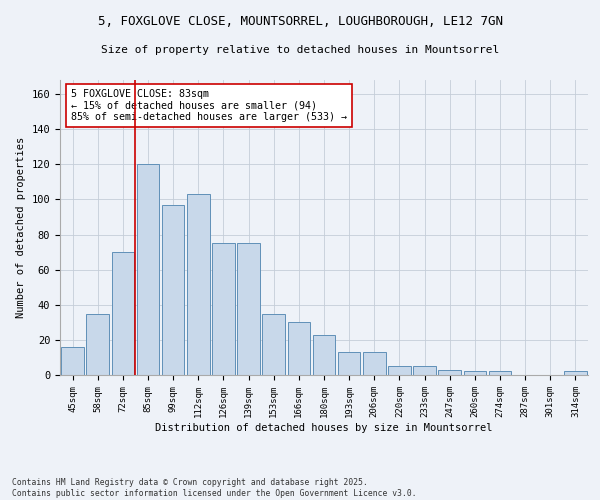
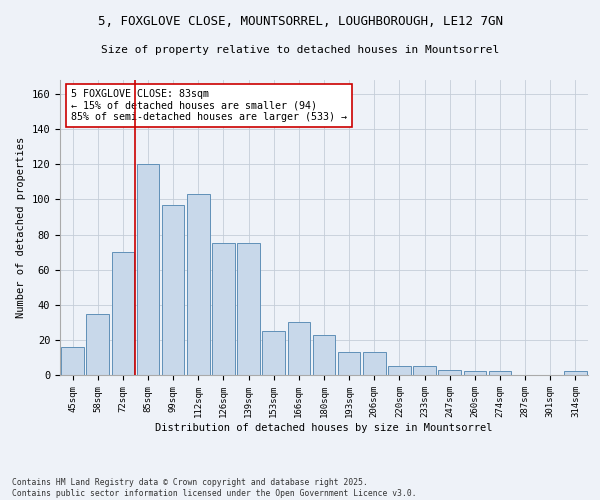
153sqm: 35 -> 25
